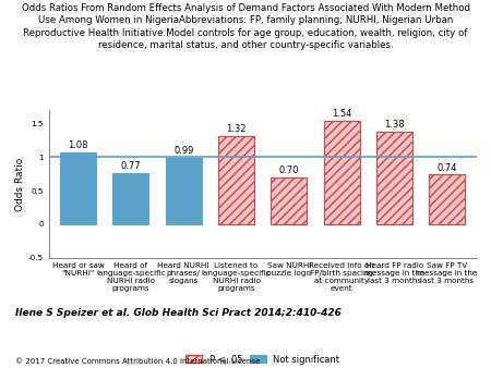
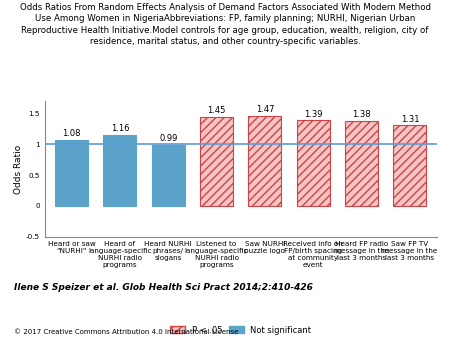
Heard of language-specific NURHI radio programs: 0.77 -> 1.16
Listened to language-specific NURHI radio programs: 1.32 -> 1.45
Saw NURHI puzzle logo: 0.70 -> 1.47
Received info on FP/birth spacing at community event: 1.54 -> 1.39
Saw FP TV message in the last 3 months: 0.74 -> 1.31
